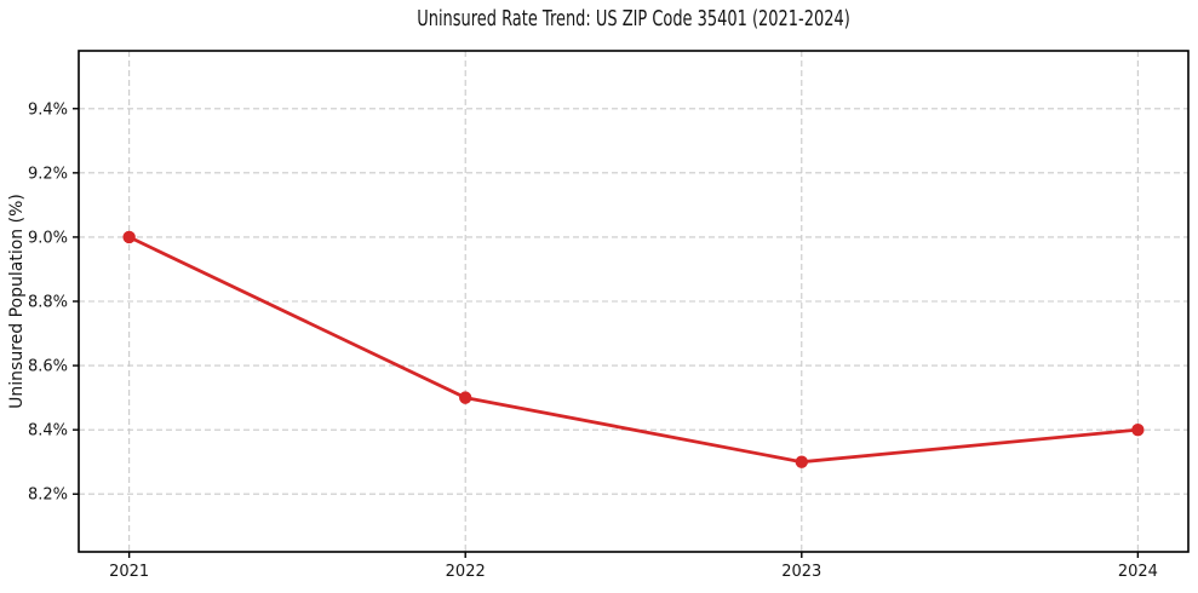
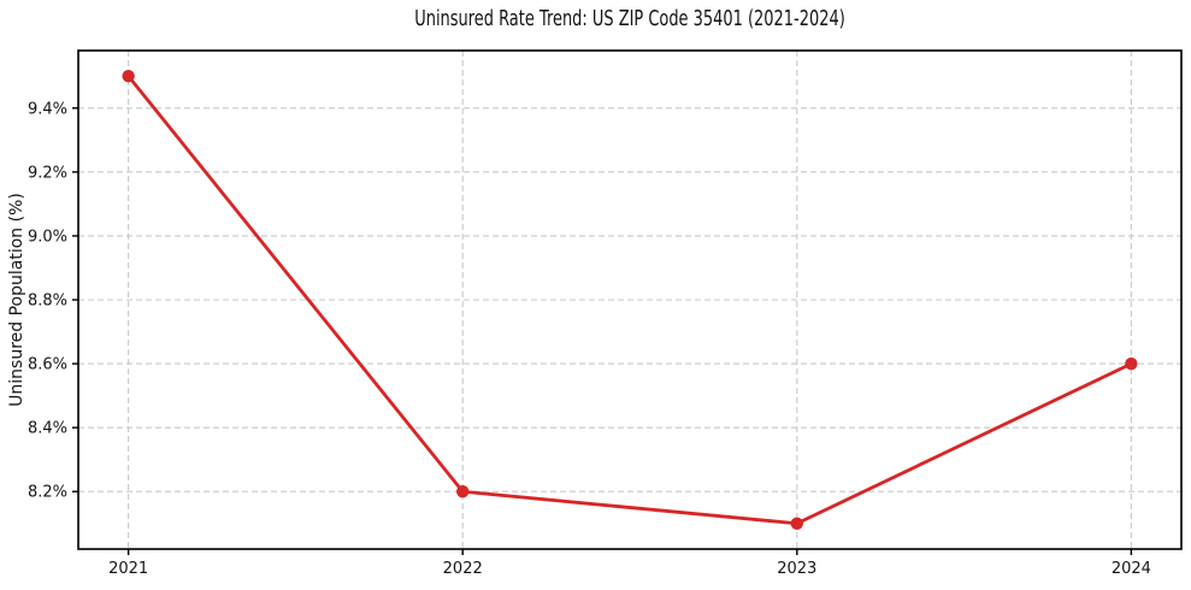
2021: 9.0% -> 9.5%
2022: 8.5% -> 8.2%
2023: 8.3% -> 8.1%
2024: 8.4% -> 8.6%
